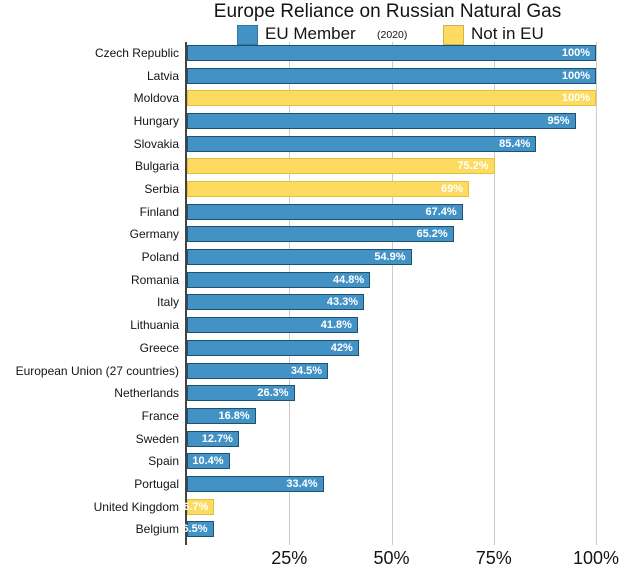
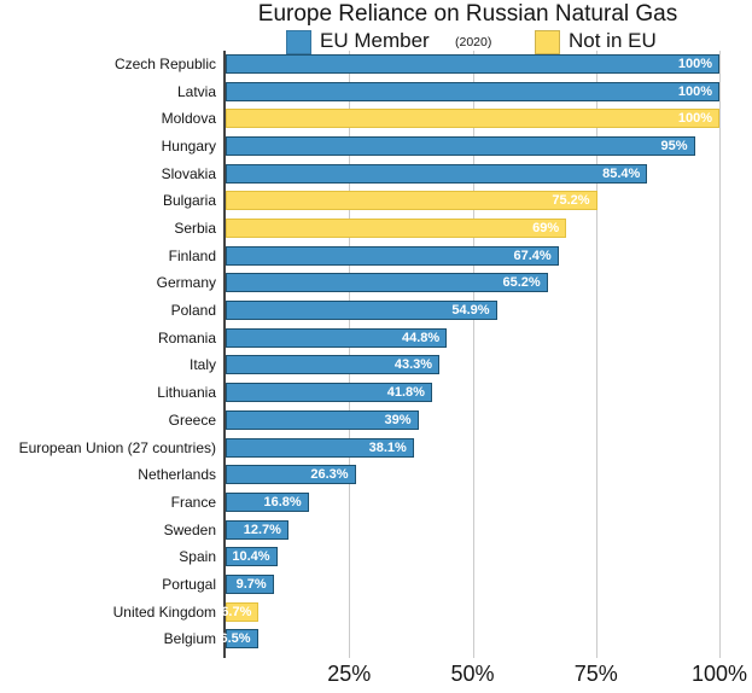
Greece: 42% -> 39%
European Union (27 countries): 34.5% -> 38.1%
Portugal: 33.4% -> 9.7%
